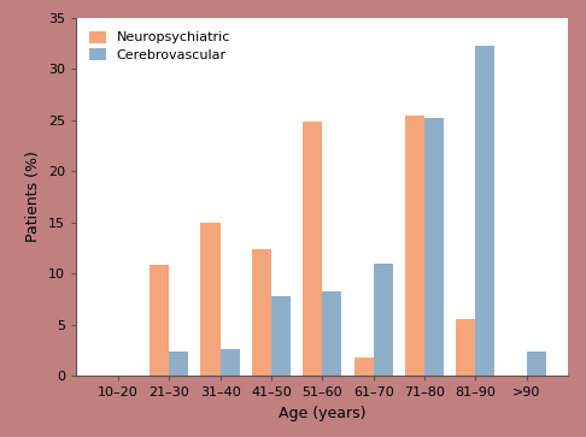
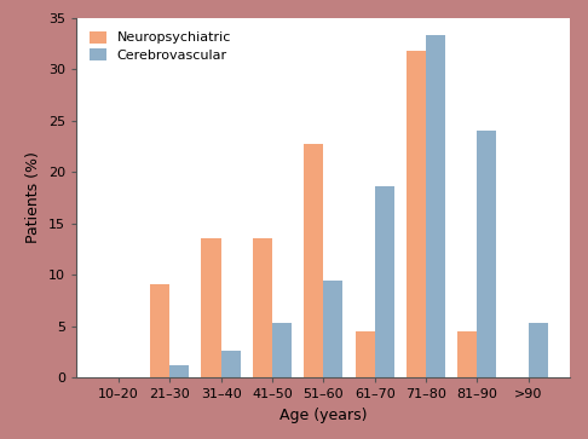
Neuropsychiatric/21–30: 10.8 -> 9.1
Cerebrovascular/21–30: 2.4 -> 1.2
Neuropsychiatric/31–40: 15.0 -> 13.6
Neuropsychiatric/41–50: 12.4 -> 13.6
Cerebrovascular/41–50: 7.8 -> 5.3
Neuropsychiatric/51–60: 24.8 -> 22.7
Cerebrovascular/51–60: 8.2 -> 9.4
Neuropsychiatric/61–70: 1.8 -> 4.5
Cerebrovascular/61–70: 11.0 -> 18.6
Neuropsychiatric/71–80: 25.4 -> 31.8
Cerebrovascular/71–80: 25.2 -> 33.3
Neuropsychiatric/81–90: 5.6 -> 4.5
Cerebrovascular/81–90: 32.2 -> 24.0
Cerebrovascular/>90: 2.4 -> 5.3
